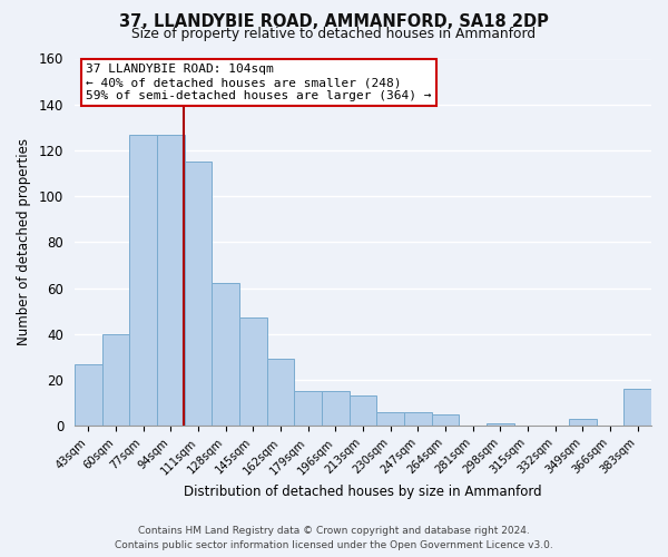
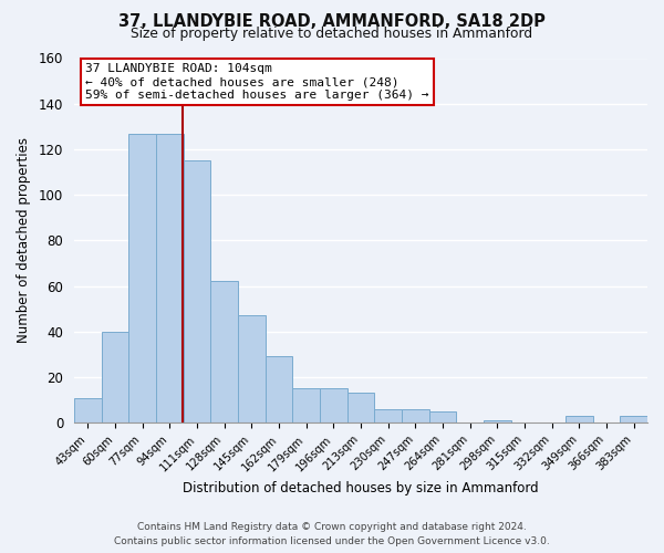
43sqm: 27 -> 11
383sqm: 16 -> 3
